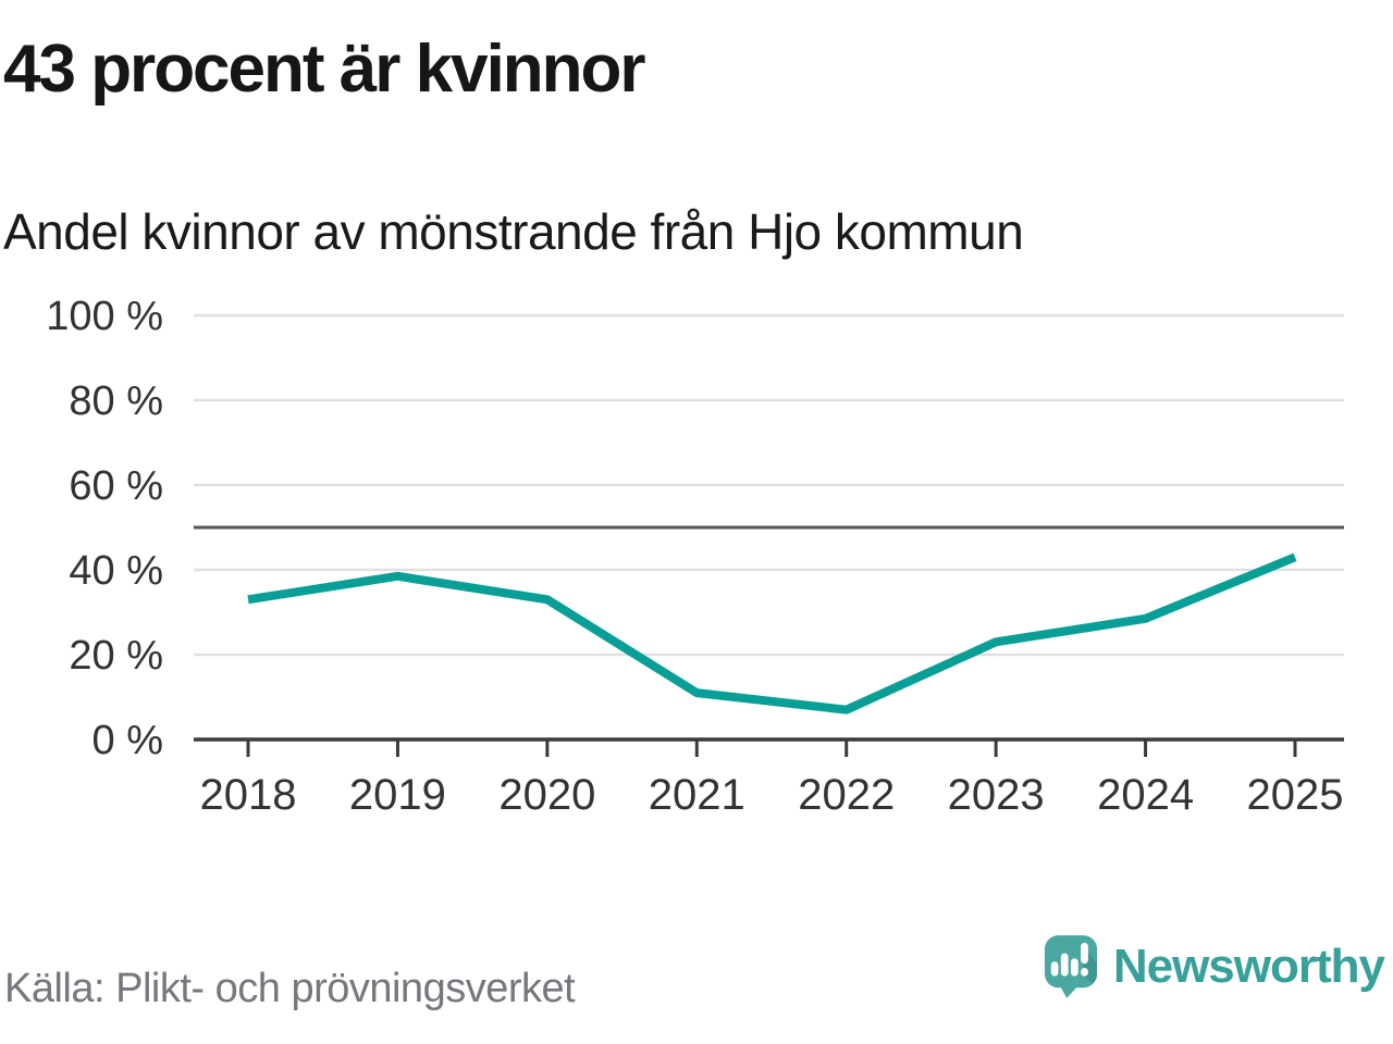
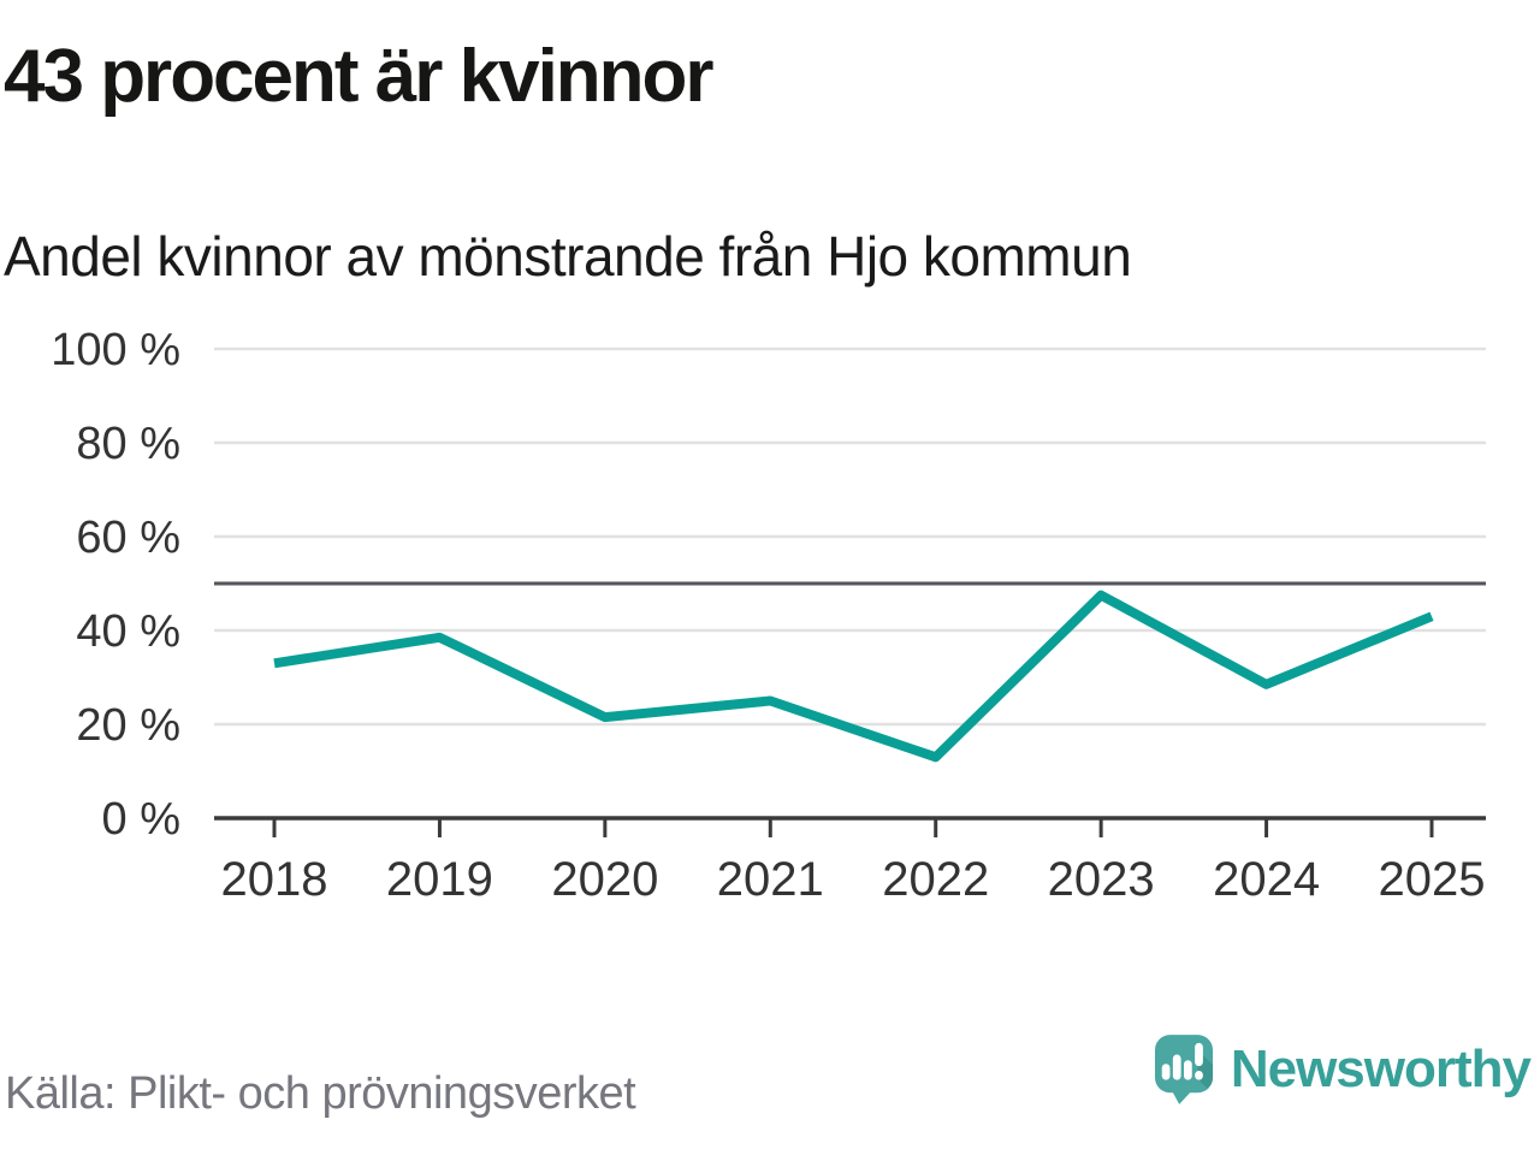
2020: 33% -> 22%
2021: 11% -> 25%
2022: 7% -> 13%
2023: 23% -> 48%
